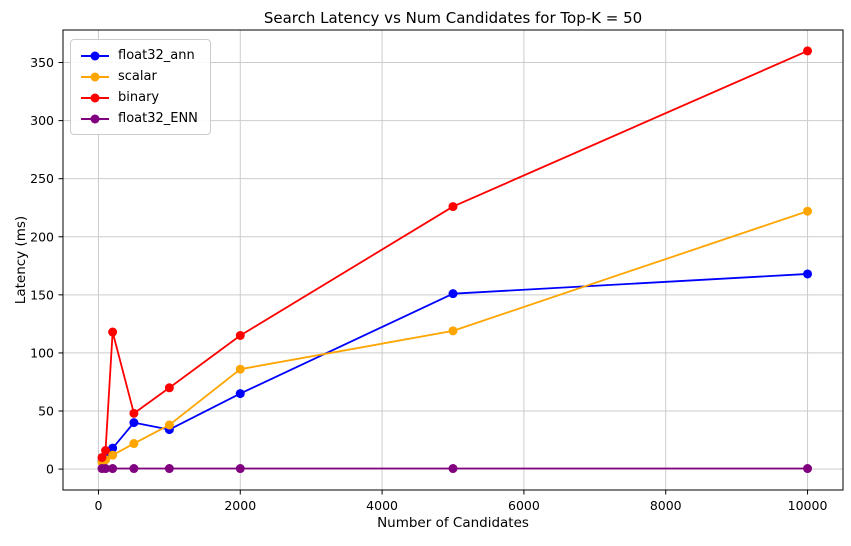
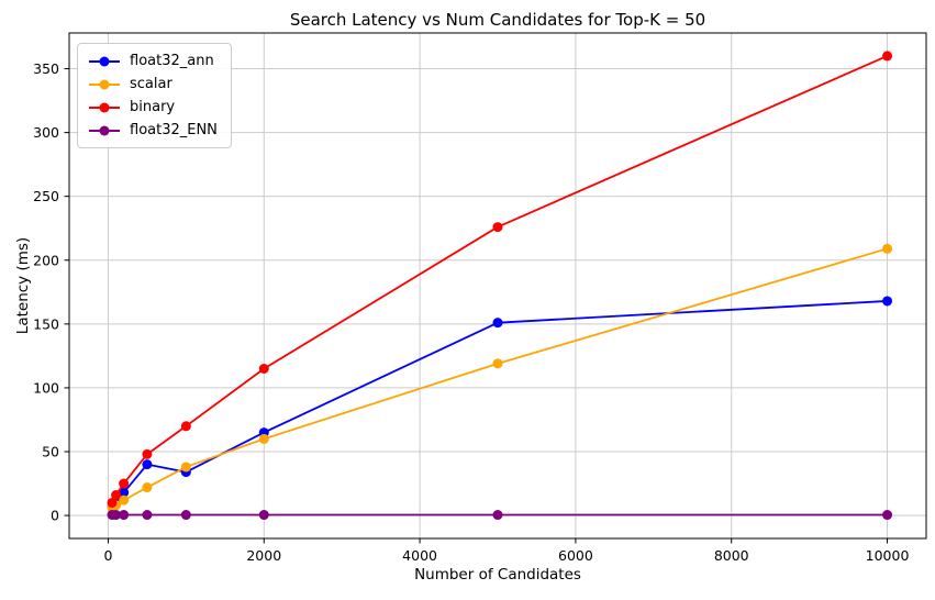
binary/200: 118 -> 25
scalar/2000: 86 -> 60
scalar/10000: 222 -> 209
